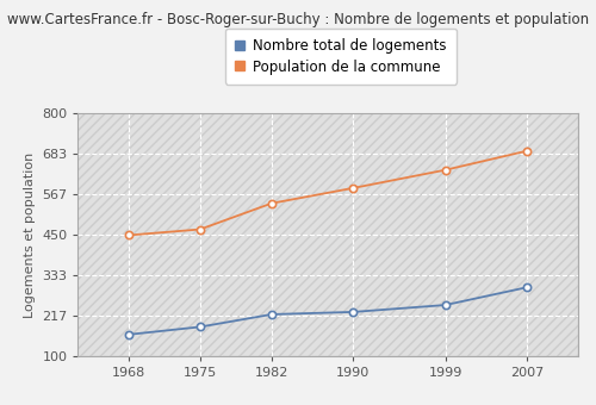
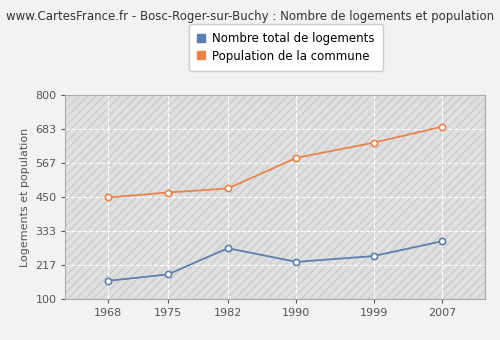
Nombre total de logements/1982: 221 -> 275
Population de la commune/1982: 541 -> 480
